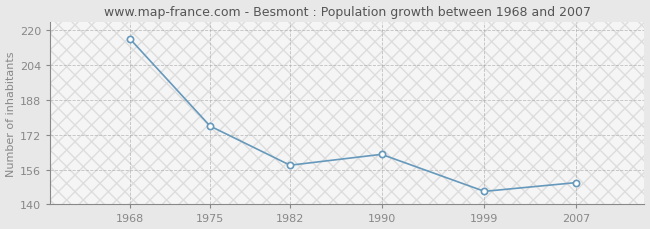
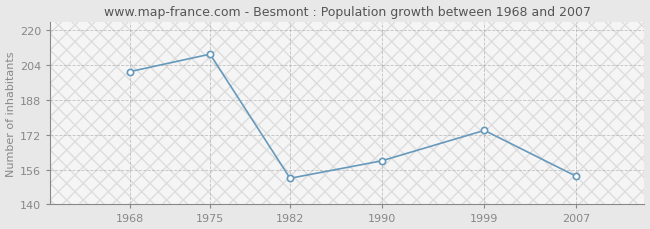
1968: 216 -> 201
1975: 176 -> 209
1982: 158 -> 152
1990: 163 -> 160
1999: 146 -> 174
2007: 150 -> 153
